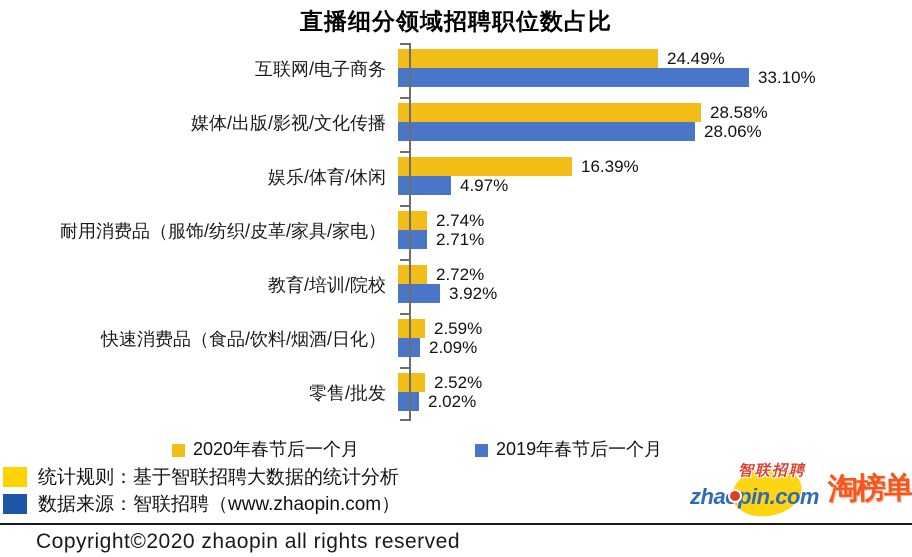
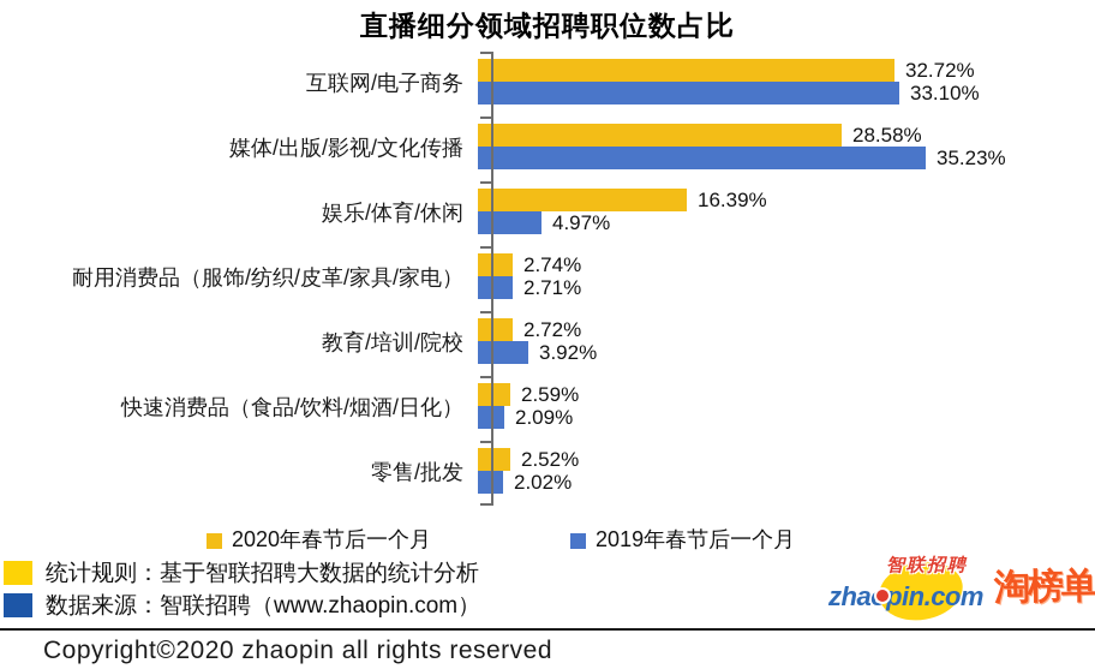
2020年春节后一个月/互联网/电子商务: 24.49% -> 32.72%
2019年春节后一个月/媒体/出版/影视/文化传播: 28.06% -> 35.23%
